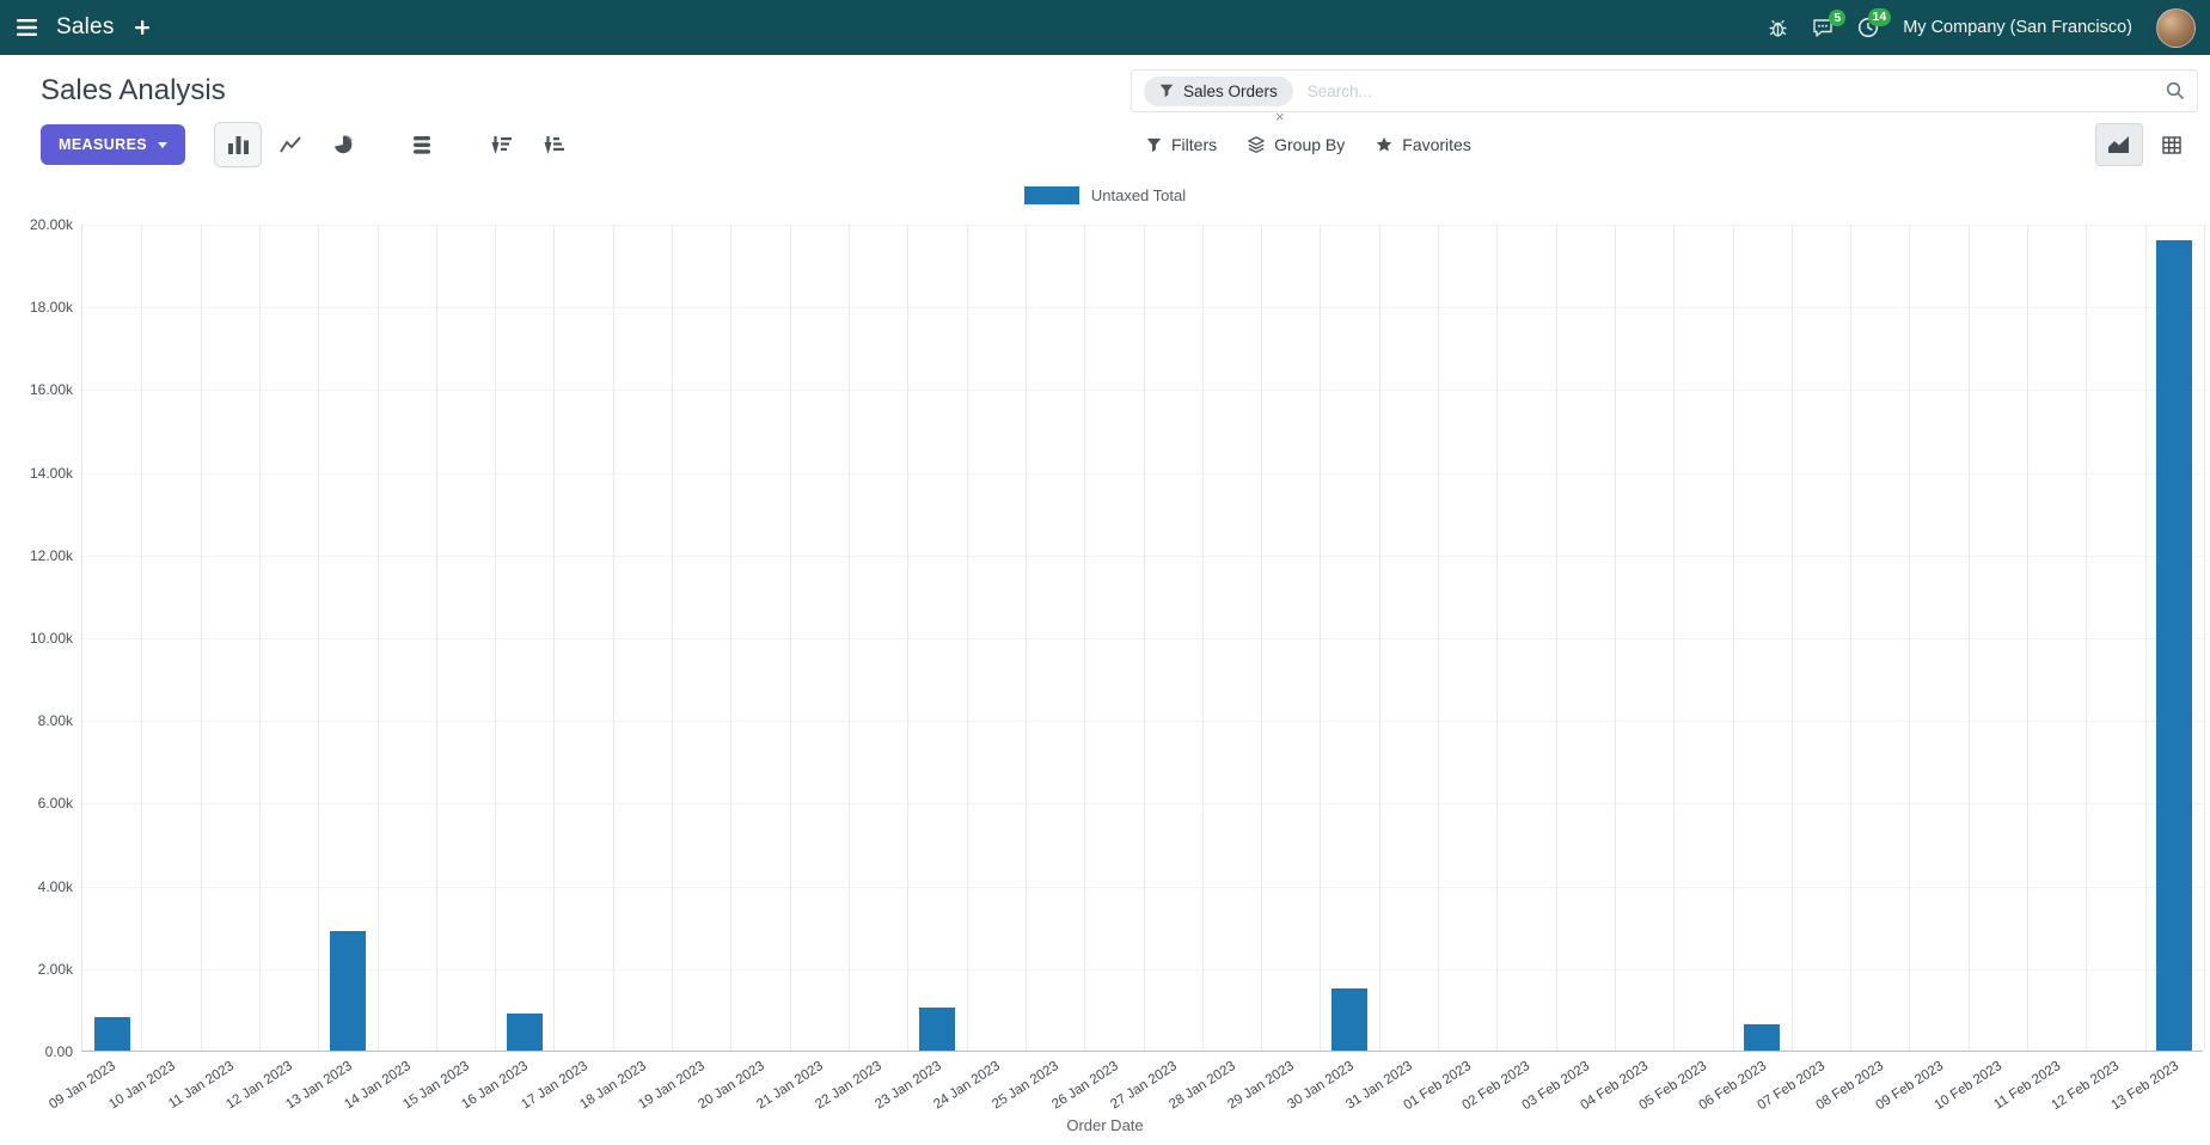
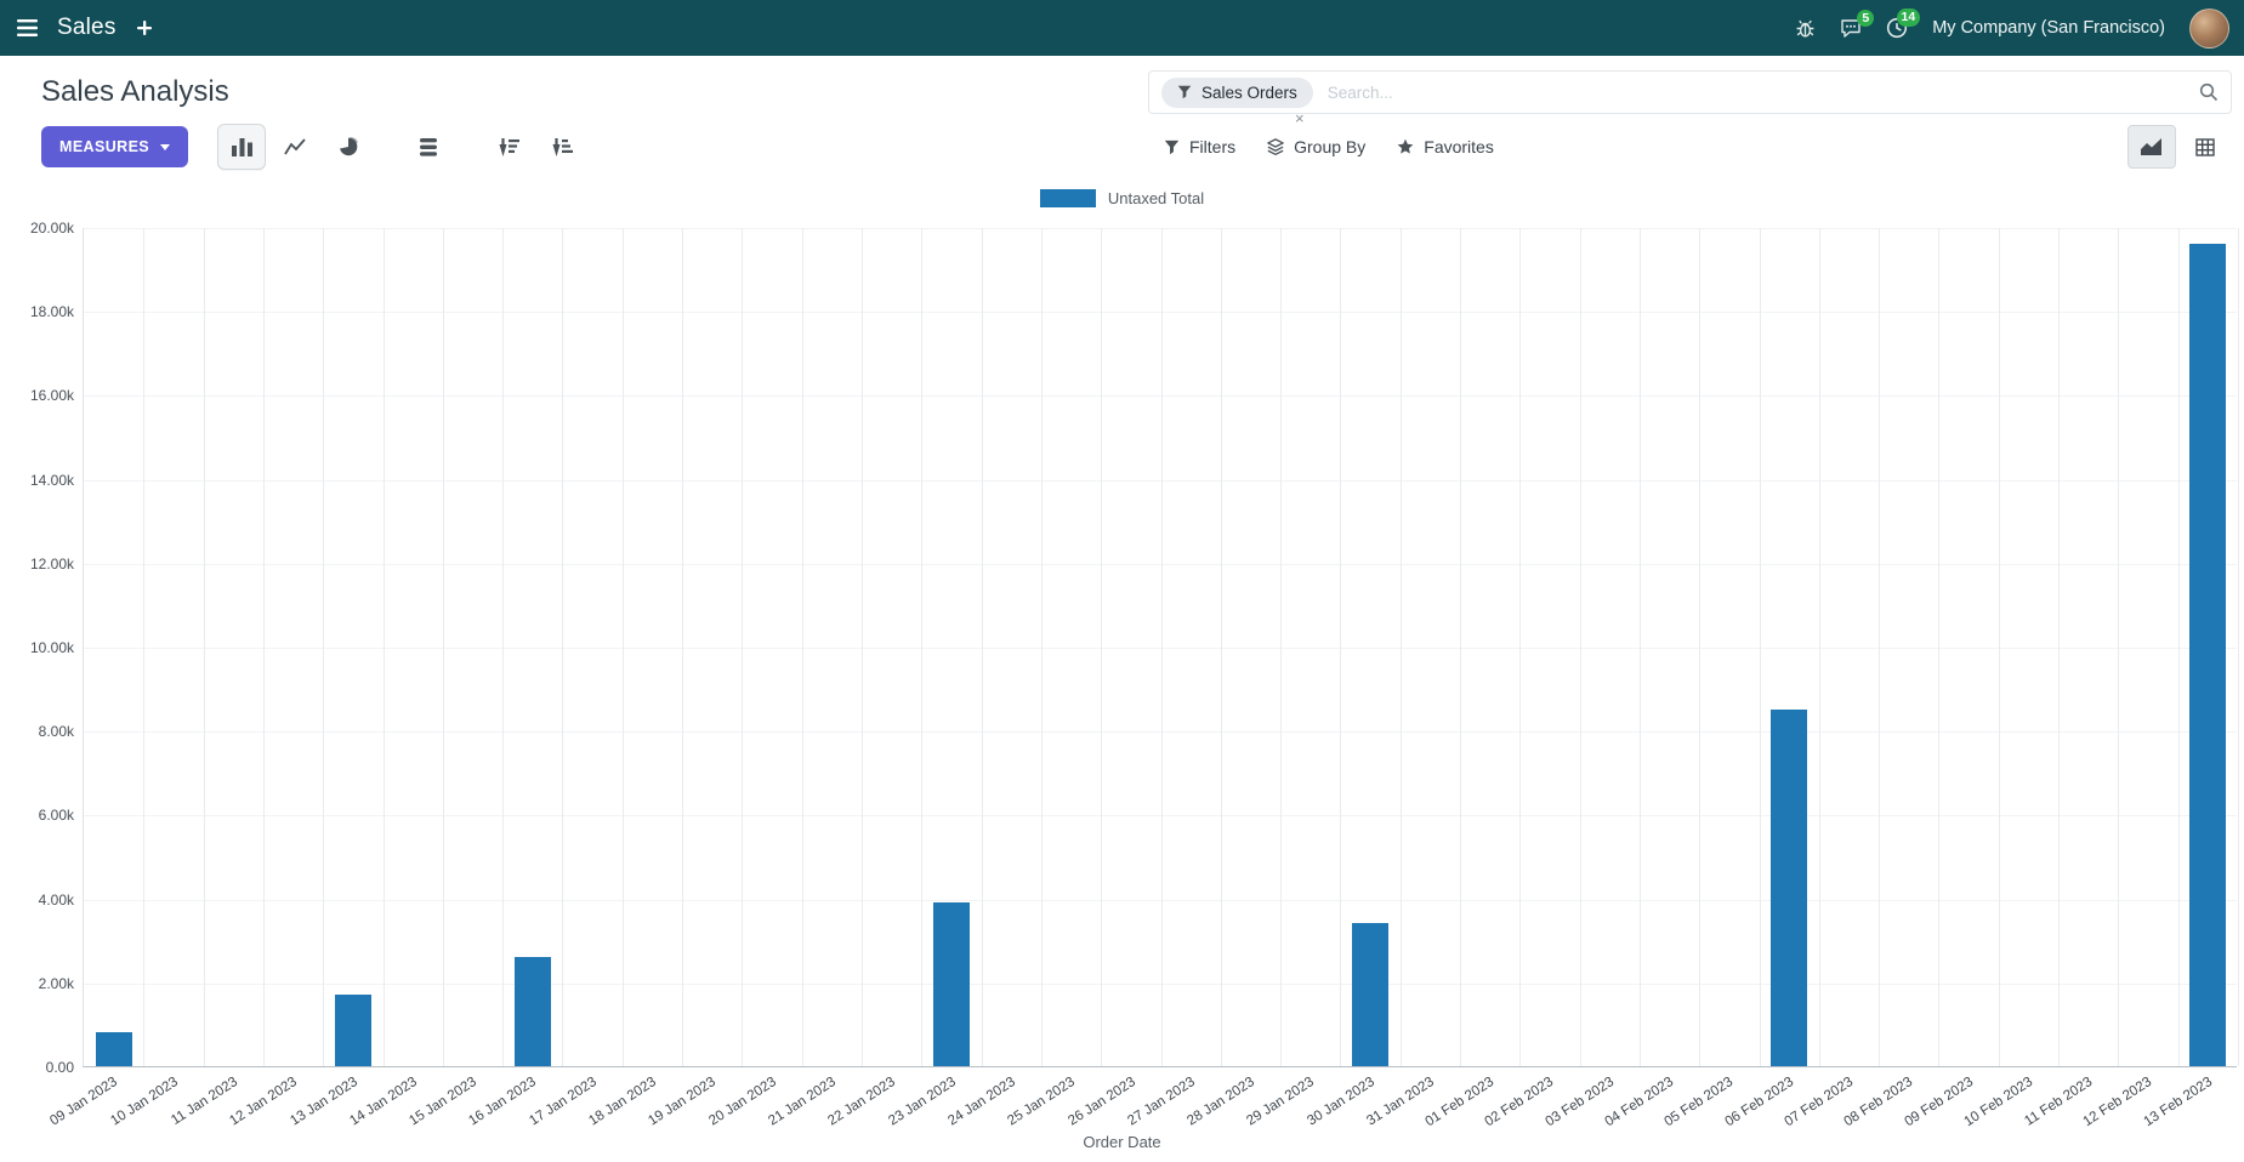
13 Jan 2023: 2.9k -> 1.7k
16 Jan 2023: 0.9k -> 2.6k
23 Jan 2023: 1.0k -> 3.9k
30 Jan 2023: 1.5k -> 3.4k
06 Feb 2023: 0.6k -> 8.5k
